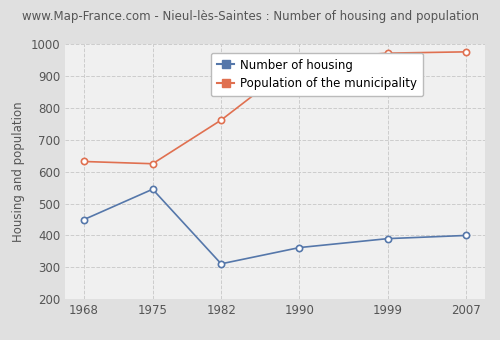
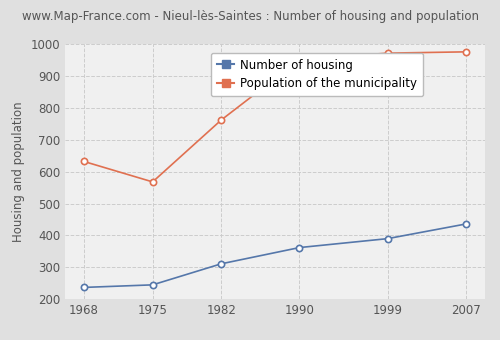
Number of housing/1968: 450 -> 237
Number of housing/1975: 545 -> 245
Population of the municipality/1975: 625 -> 568
Number of housing/2007: 400 -> 436
